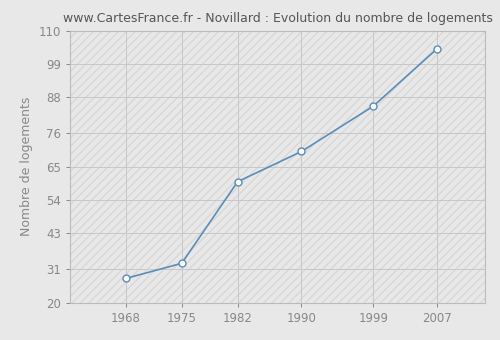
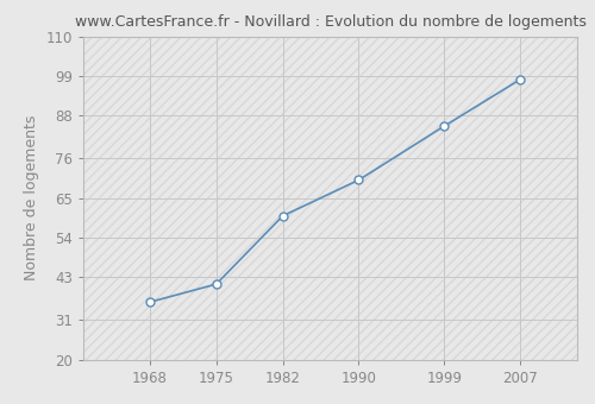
1968: 28 -> 36
1975: 33 -> 41
2007: 104 -> 98
